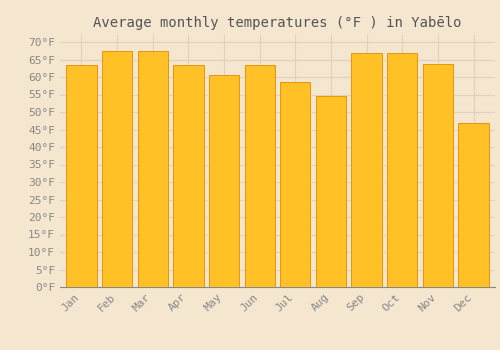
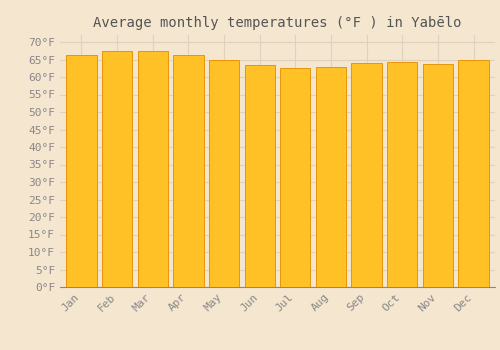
Jan: 63.5°F -> 66.2°F
Apr: 63.5°F -> 66.2°F
May: 60.5°F -> 64.9°F
Jul: 58.5°F -> 62.6°F
Aug: 54.5°F -> 62.8°F
Sep: 67.0°F -> 64.0°F
Oct: 67.0°F -> 64.2°F
Dec: 47.0°F -> 64.8°F
